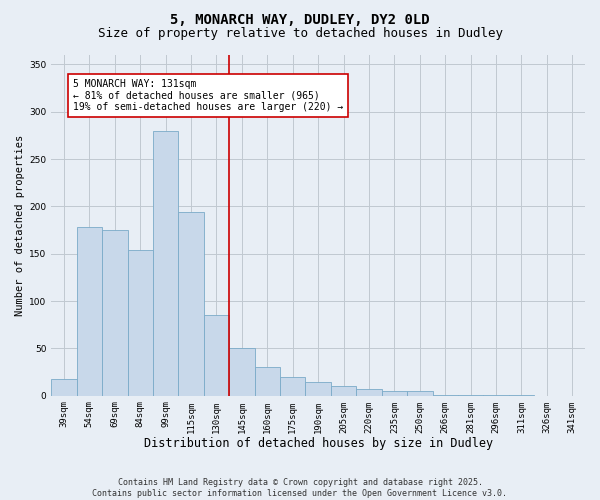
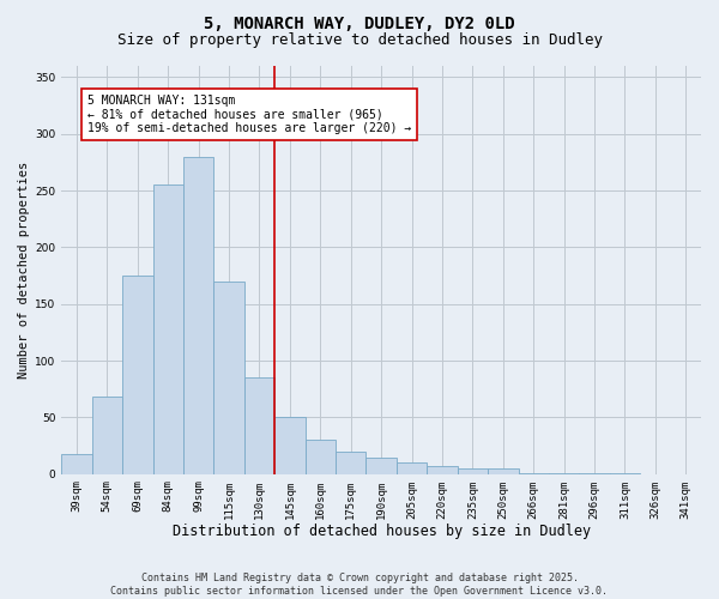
54sqm: 178 -> 68
84sqm: 154 -> 255
115sqm: 194 -> 170
